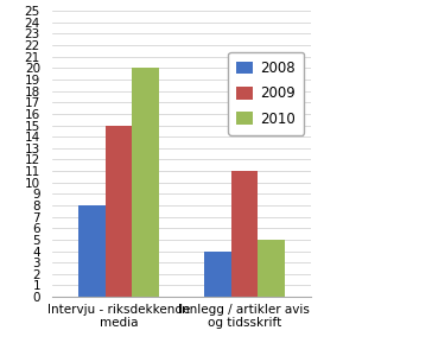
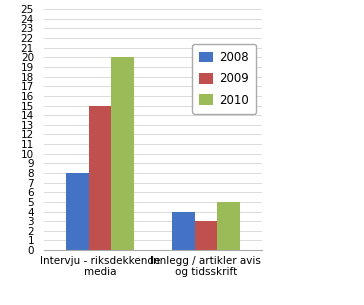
2009/Innlegg / artikler avis og tidsskrift: 11 -> 3
